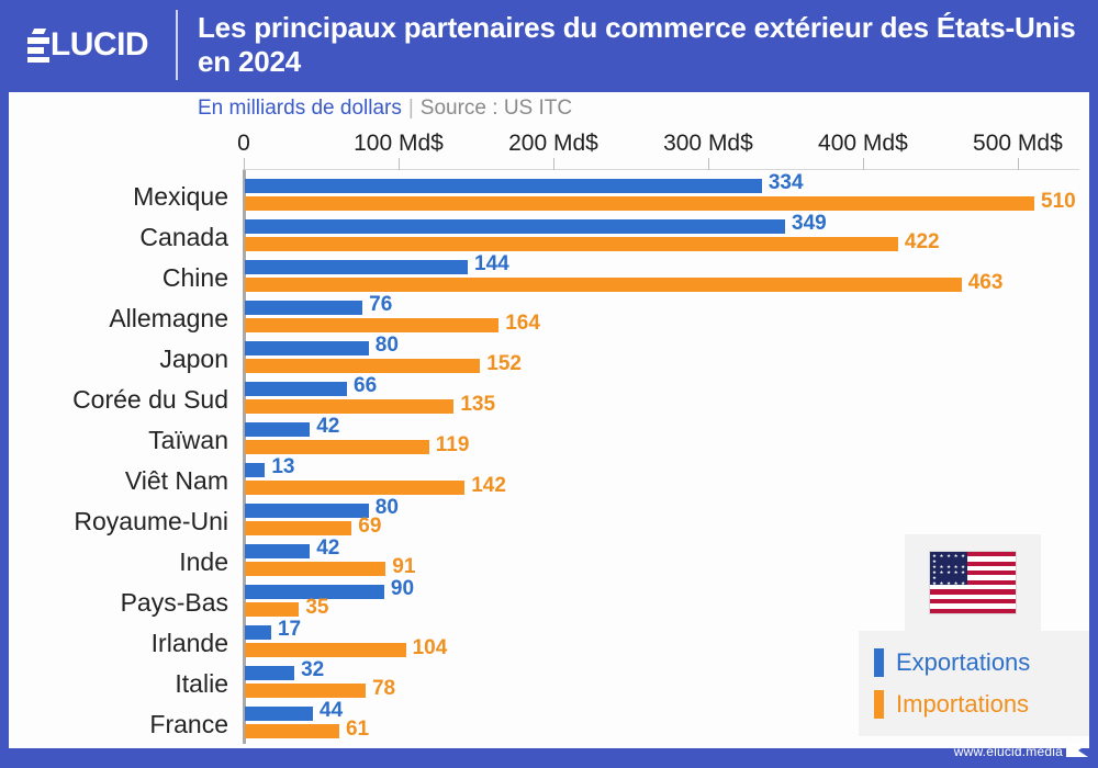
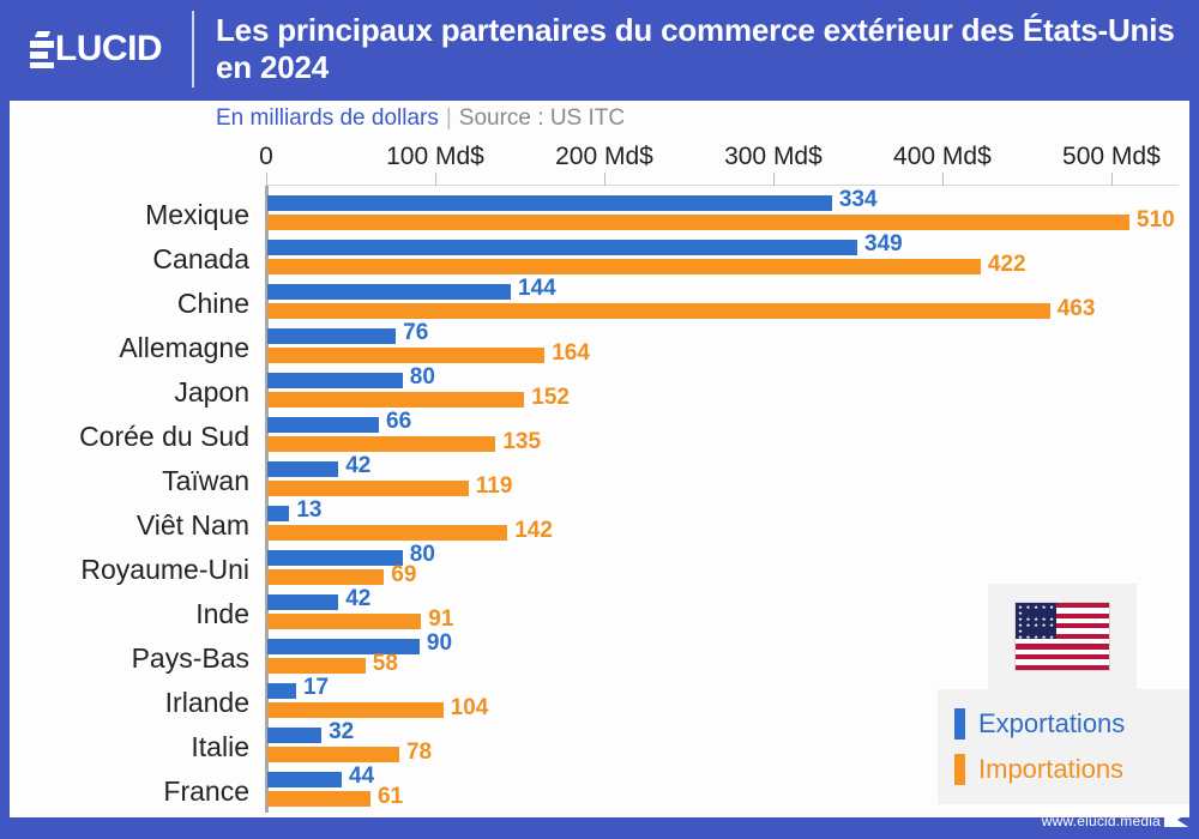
Importations/Pays-Bas: 35 -> 58
